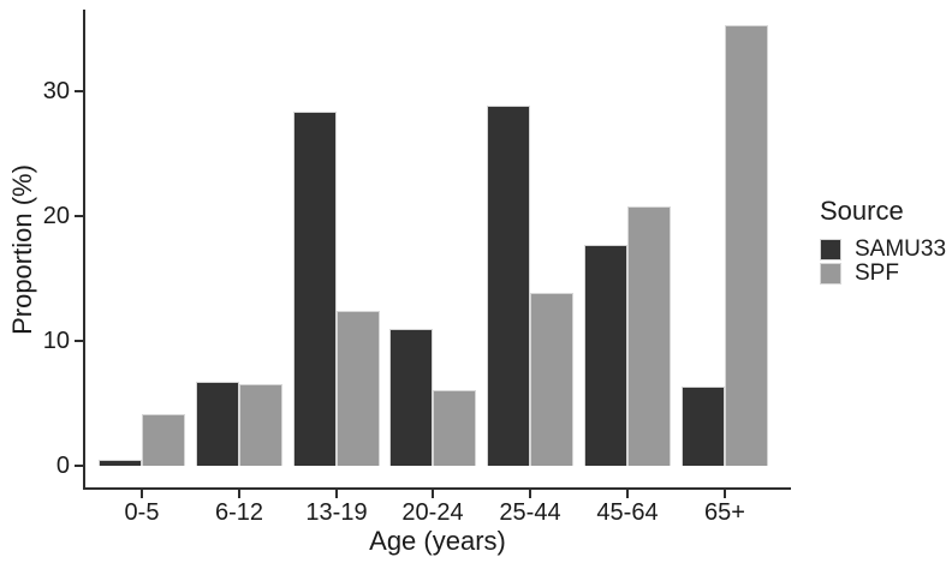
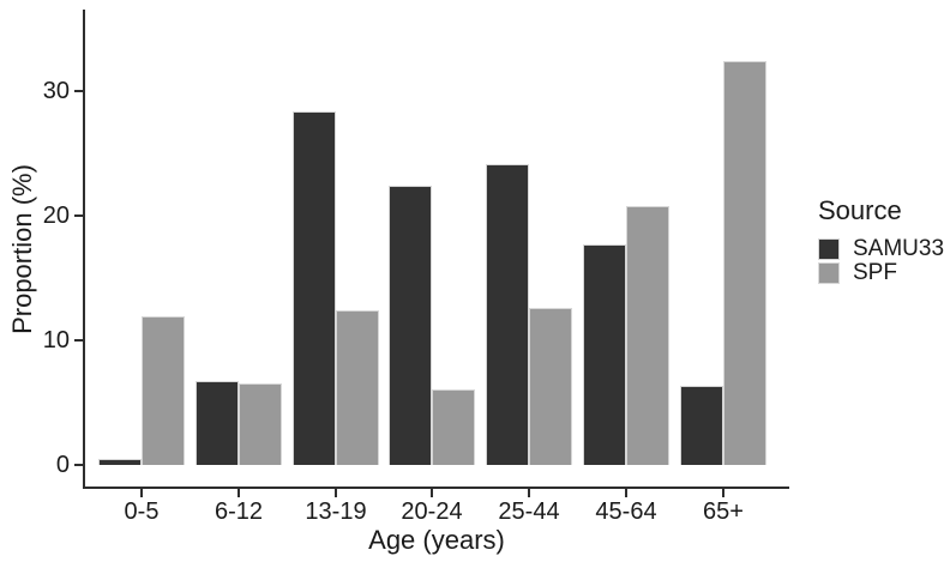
SPF/0-5: 4.1 -> 11.9
SAMU33/20-24: 11.0 -> 22.4
SAMU33/25-44: 28.8 -> 24.1
SPF/25-44: 13.8 -> 12.6
SPF/65+: 35.3 -> 32.4
